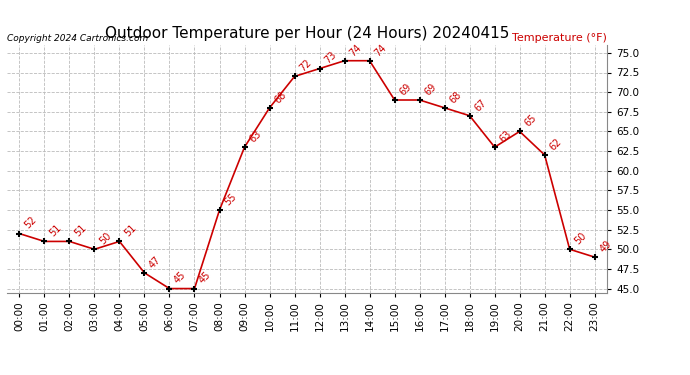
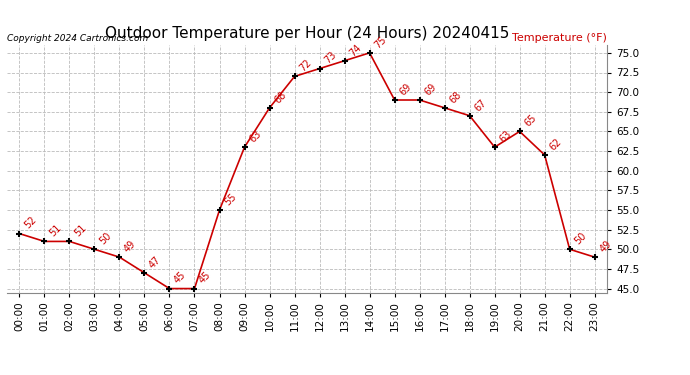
04:00: 51 -> 49
14:00: 74 -> 75
